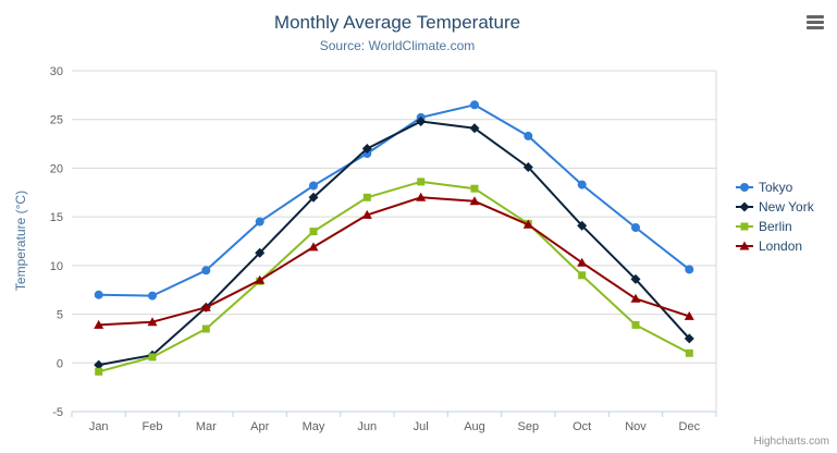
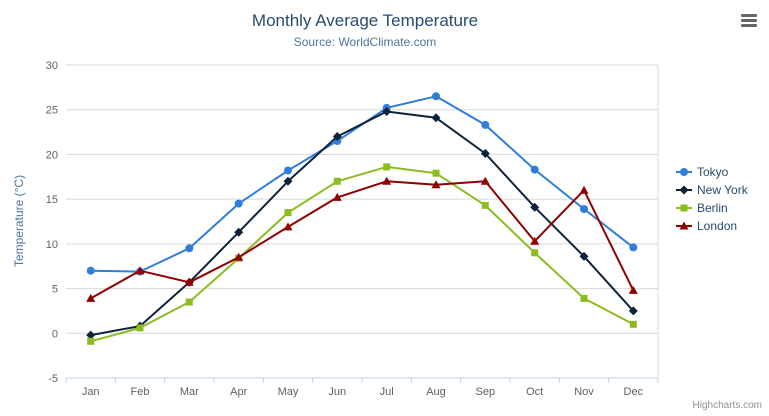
London/Feb: 4 -> 7
London/Sep: 14 -> 17
London/Nov: 7 -> 16
